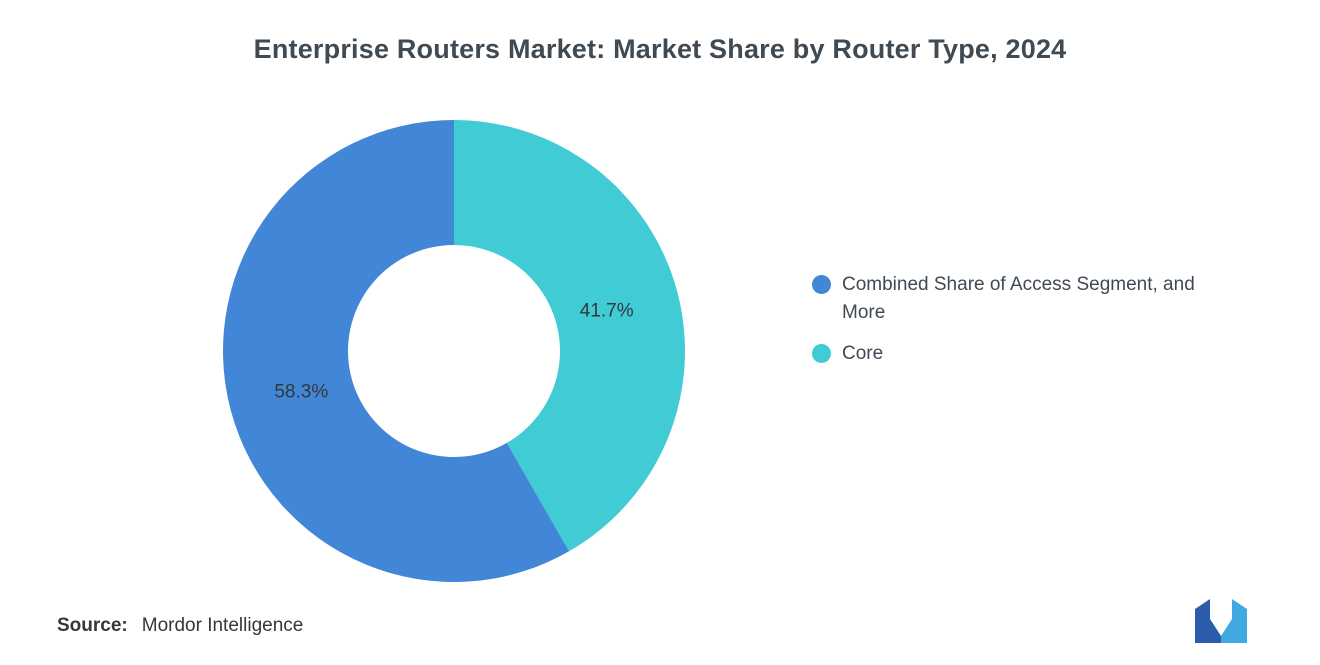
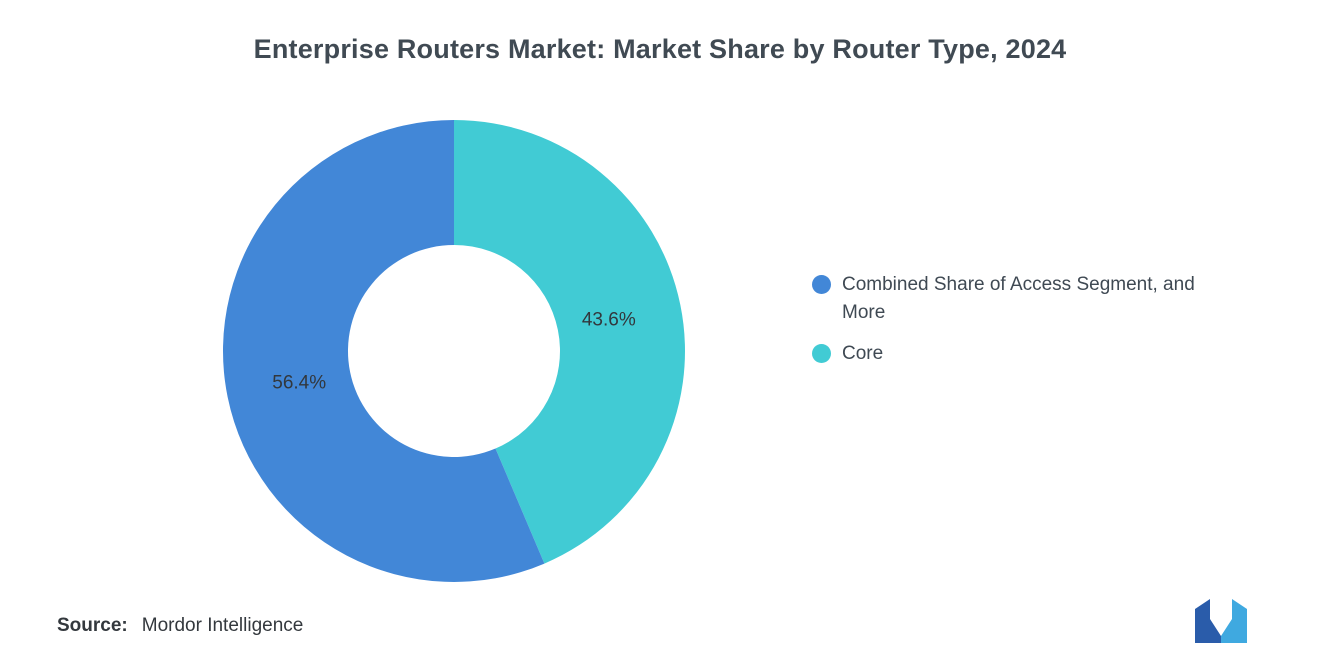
Combined Share of Access Segment, and More: 58.3% -> 56.4%
Core: 41.7% -> 43.6%
